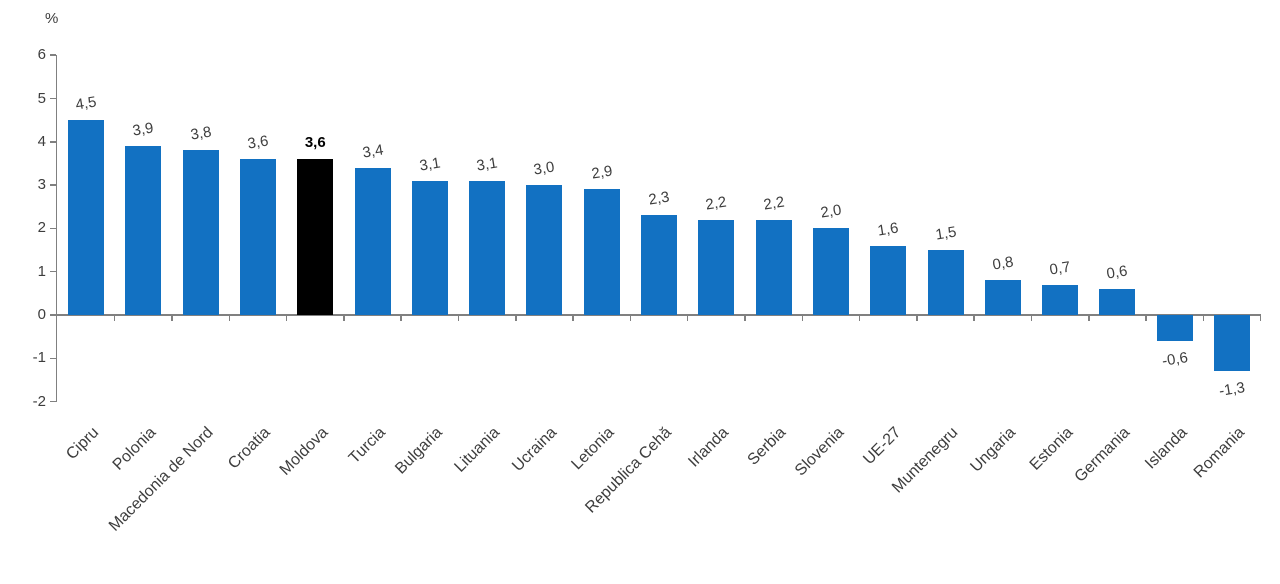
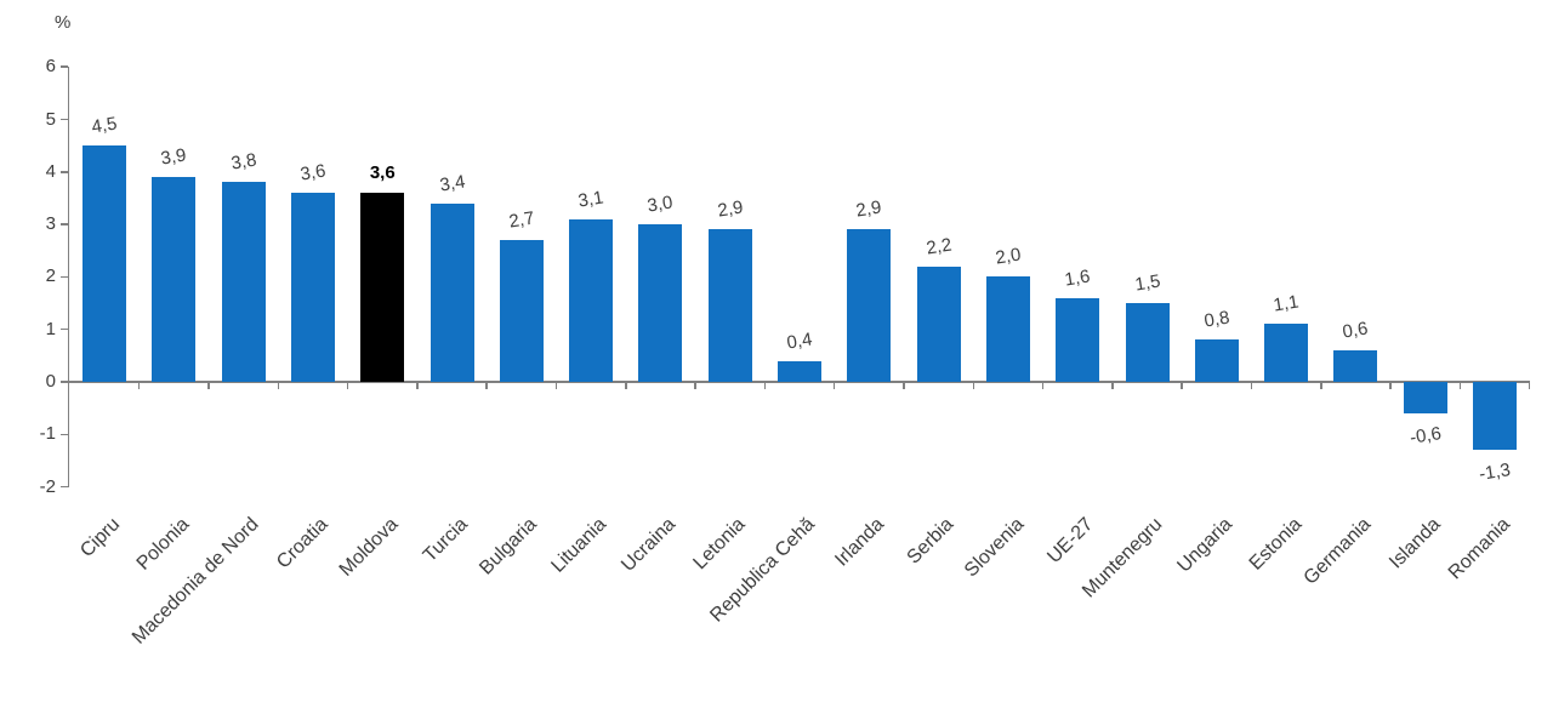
Bulgaria: 3,1 -> 2,7
Republica Cehă: 2,3 -> 0,4
Irlanda: 2,2 -> 2,9
Estonia: 0,7 -> 1,1
